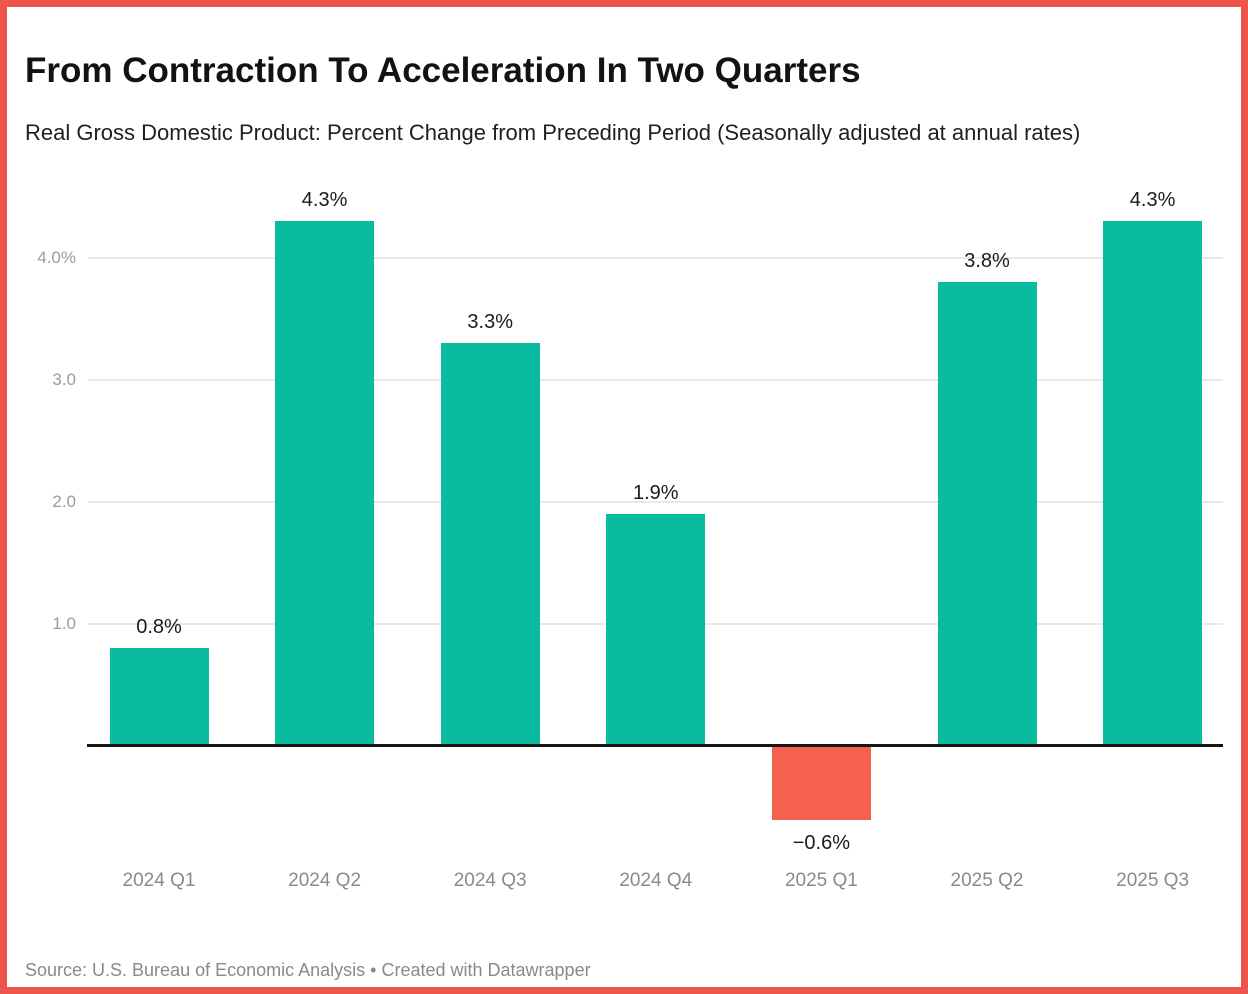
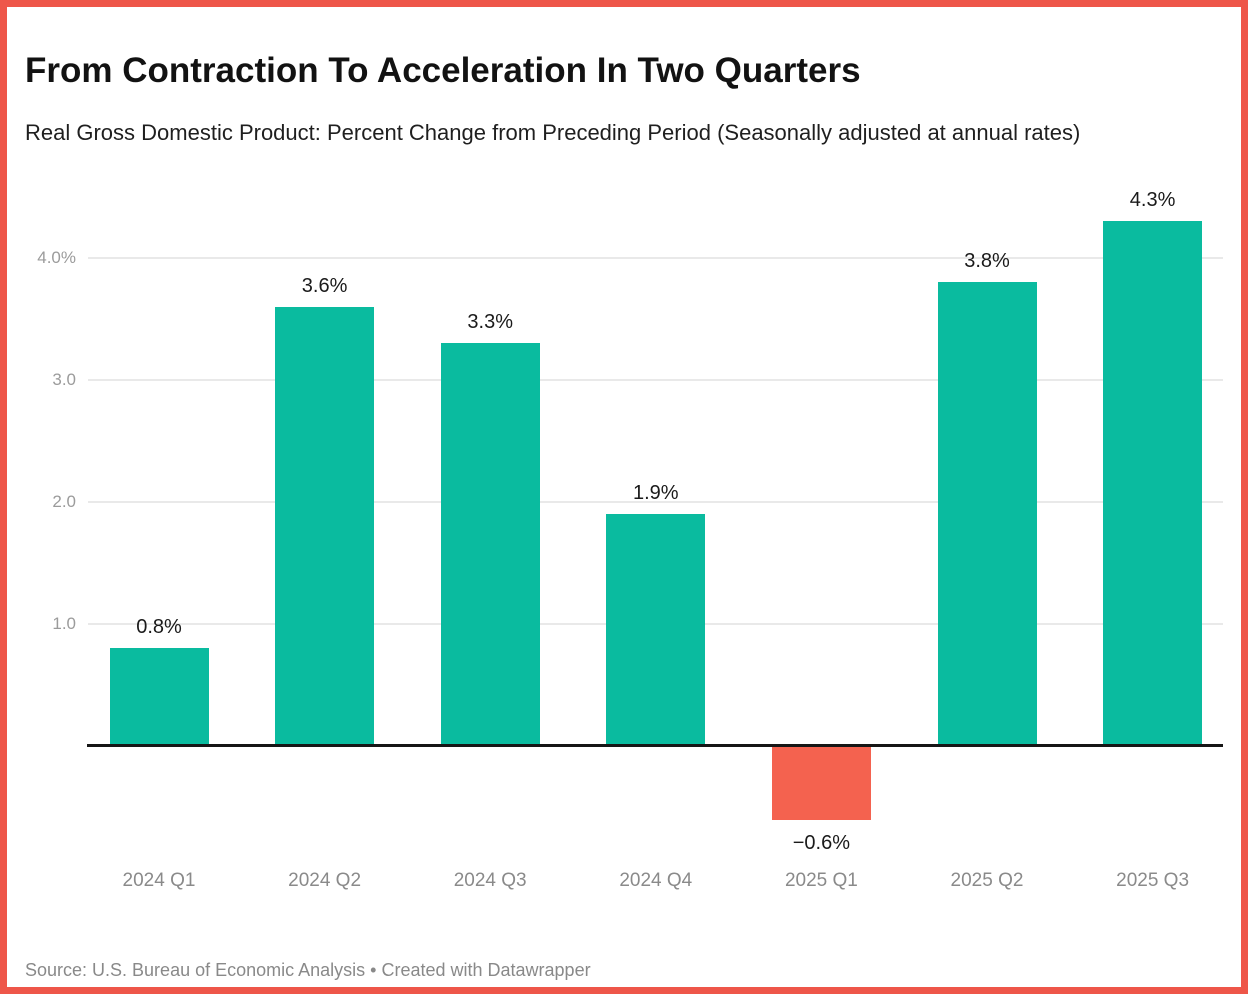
2024 Q2: 4.3% -> 3.6%
